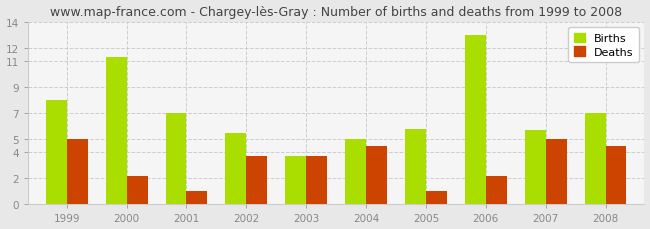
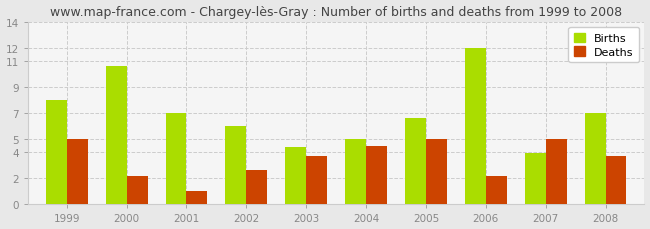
Births/2000: 11.3 -> 10.6
Births/2002: 5.5 -> 6.0
Deaths/2002: 3.7 -> 2.6
Births/2003: 3.7 -> 4.4
Births/2005: 5.8 -> 6.6
Deaths/2005: 1.0 -> 5.0
Births/2006: 13.0 -> 12.0
Births/2007: 5.7 -> 3.9
Deaths/2008: 4.5 -> 3.7
